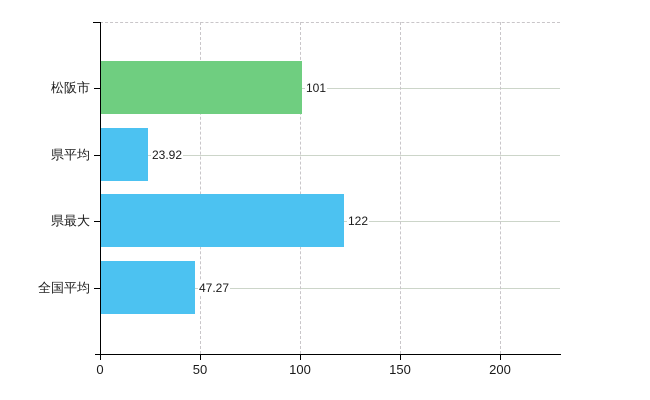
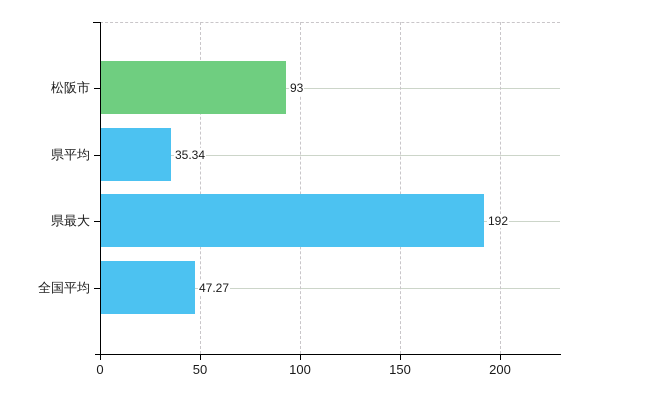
松阪市: 101 -> 93
県平均: 23.92 -> 35.34
県最大: 122 -> 192
